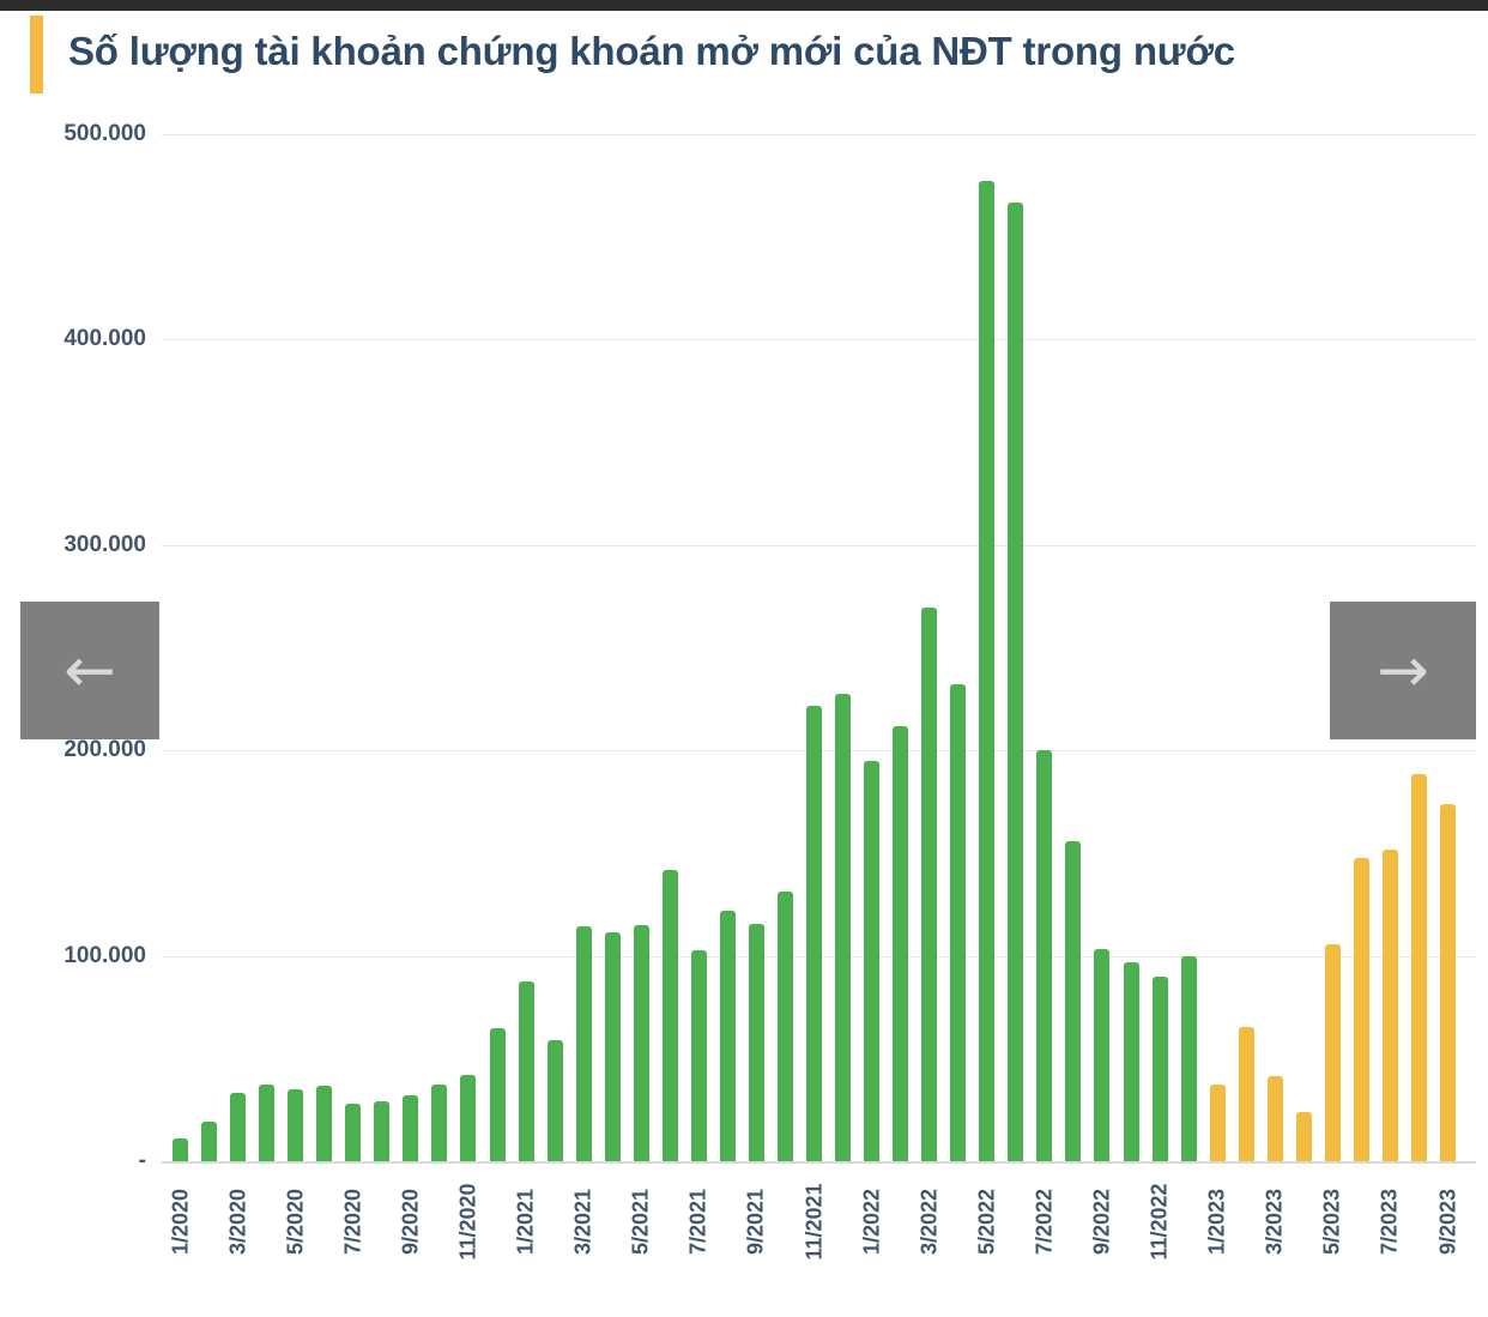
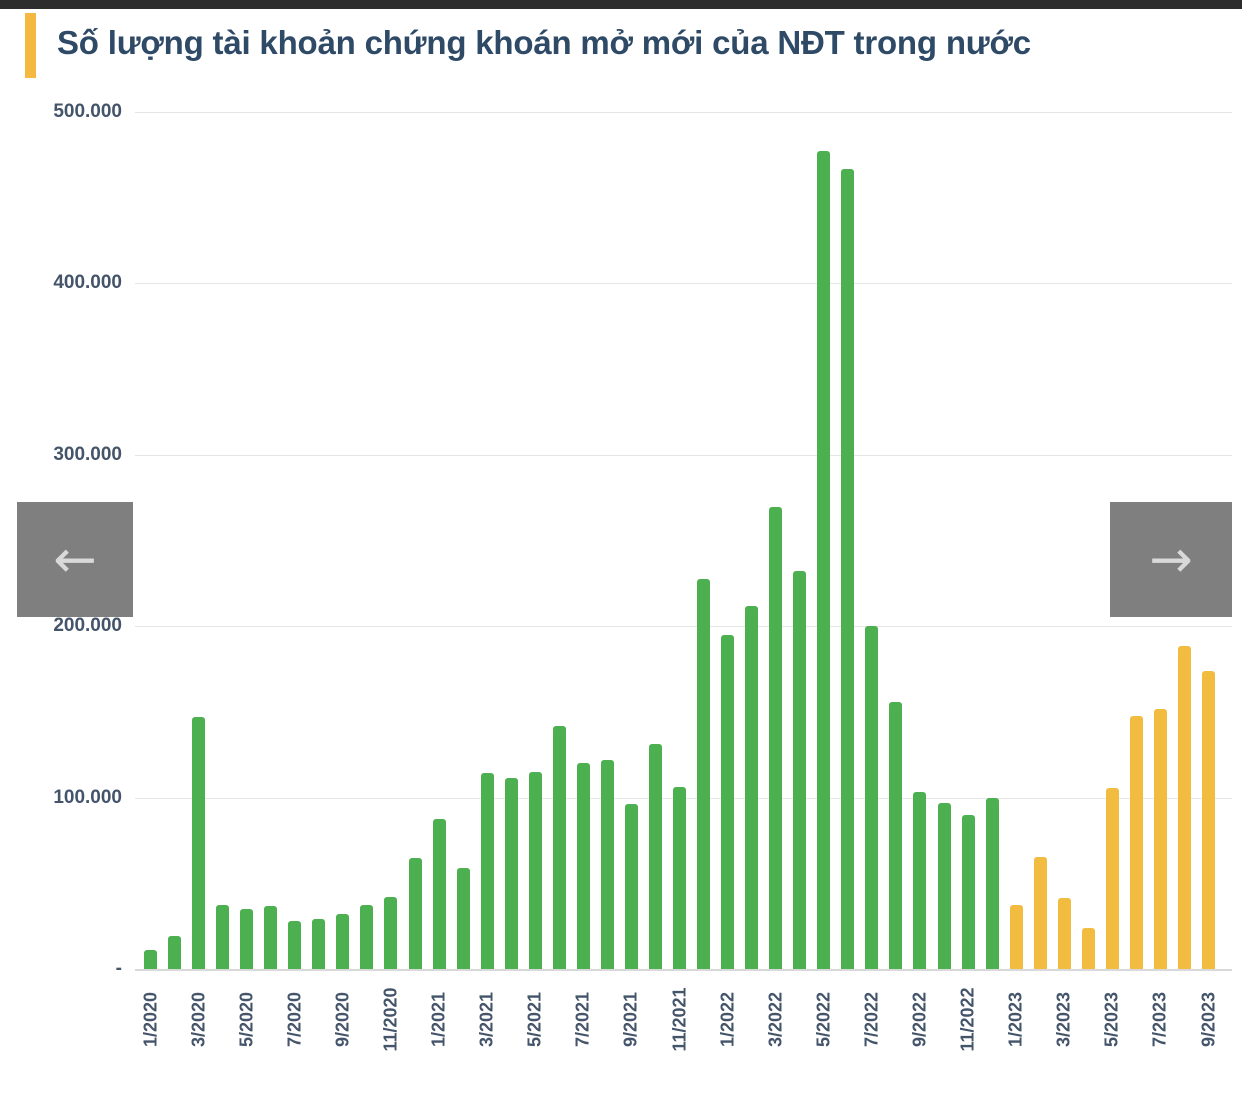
3/2020: 33000 -> 147000
7/2021: 102000 -> 120000
9/2021: 116000 -> 96000
11/2021: 222000 -> 106000
